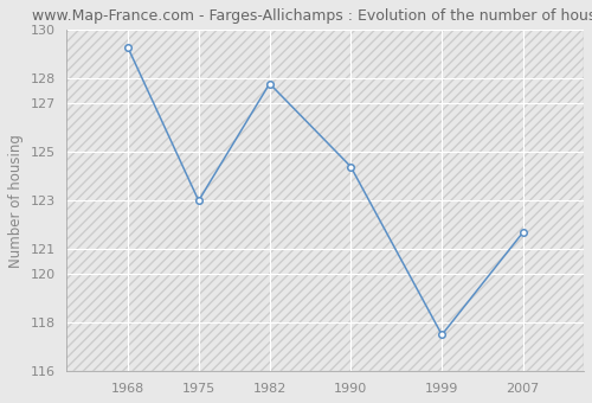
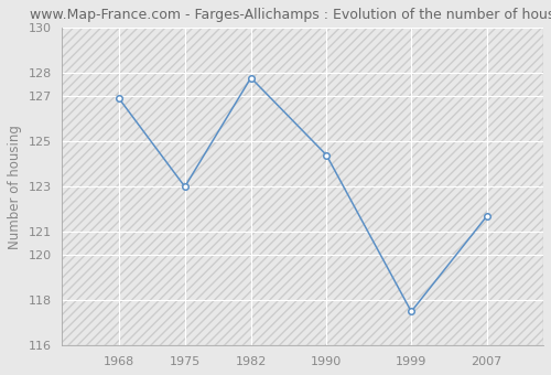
1968: 129.3 -> 126.9
